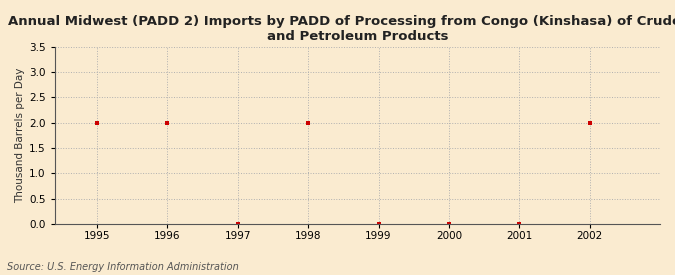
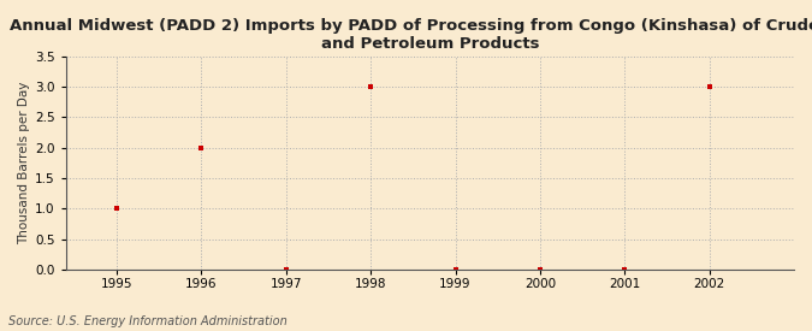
1995: 2 -> 1
1998: 2 -> 3
2002: 2 -> 3
